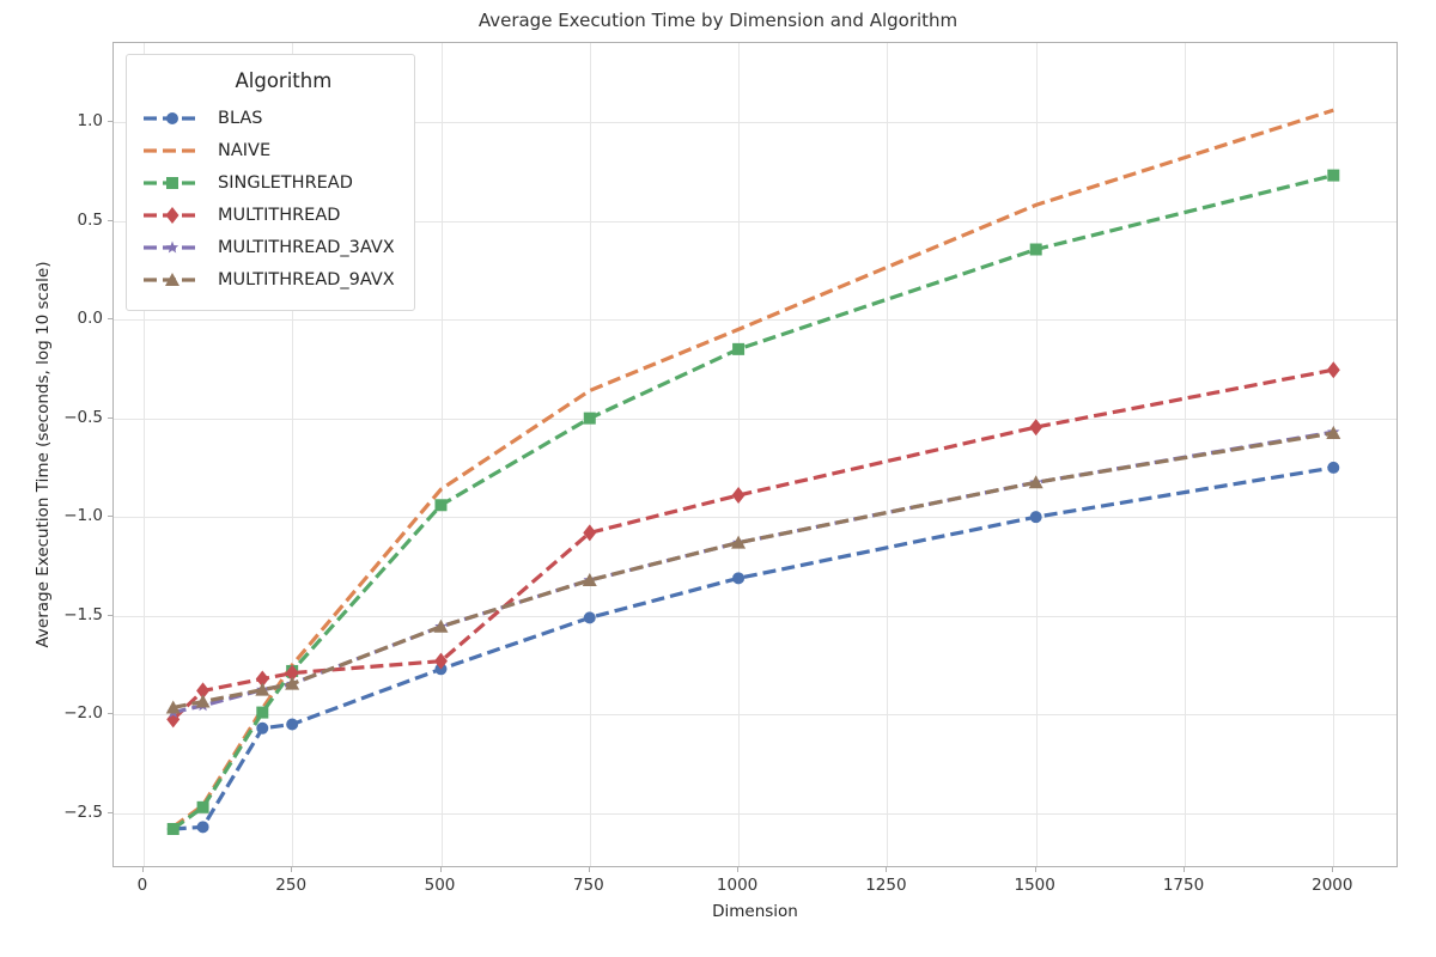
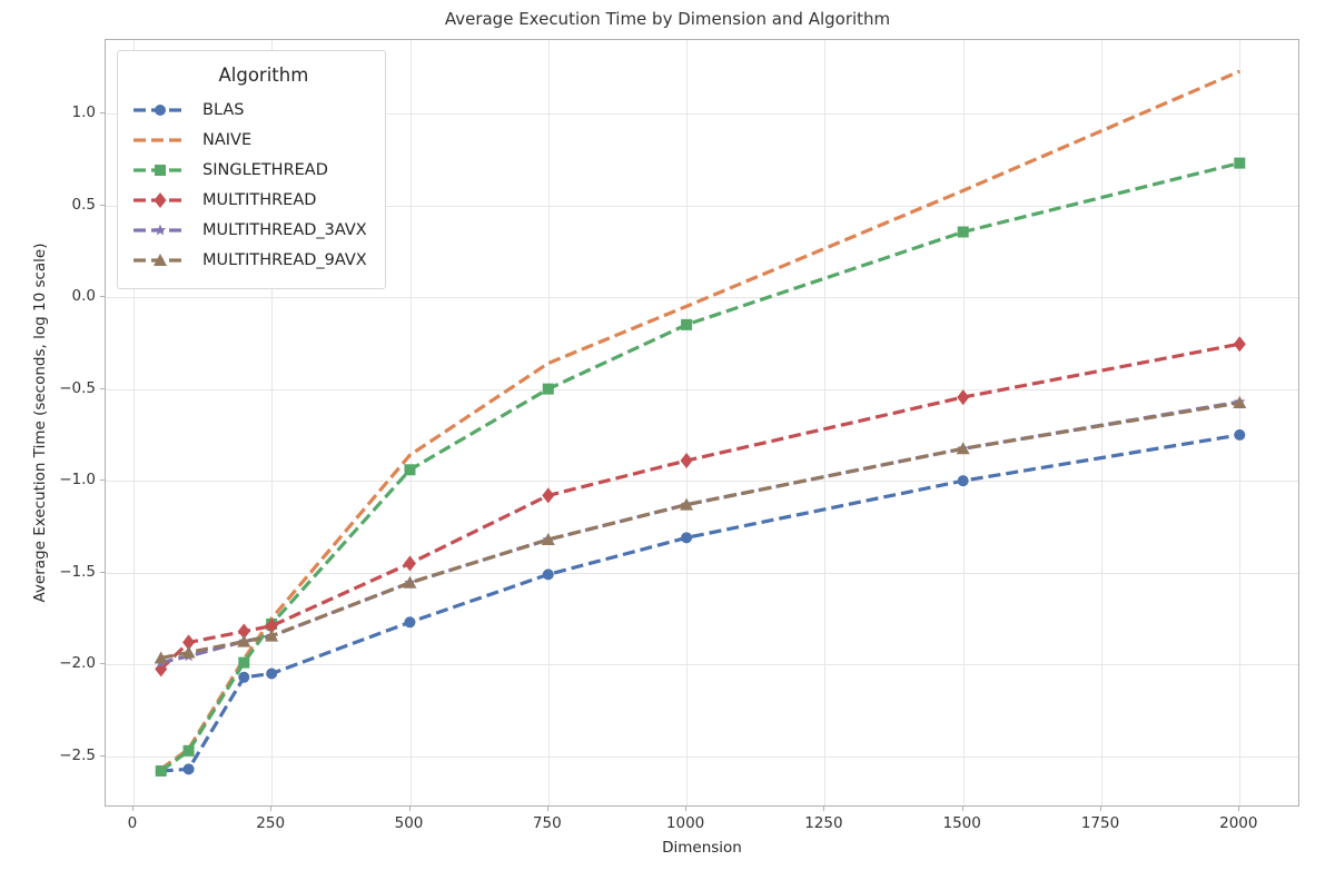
MULTITHREAD/500: -1.73 -> -1.45
NAIVE/2000: 1.06 -> 1.23
